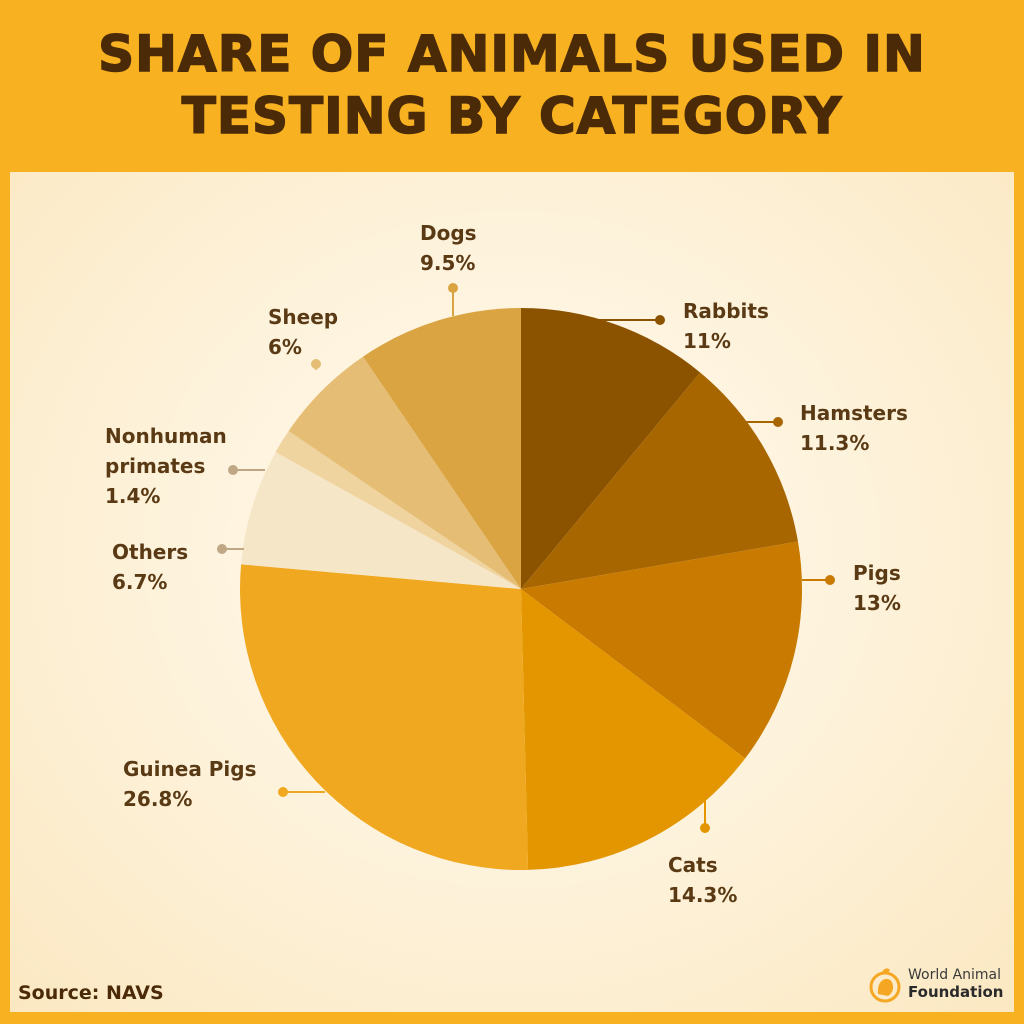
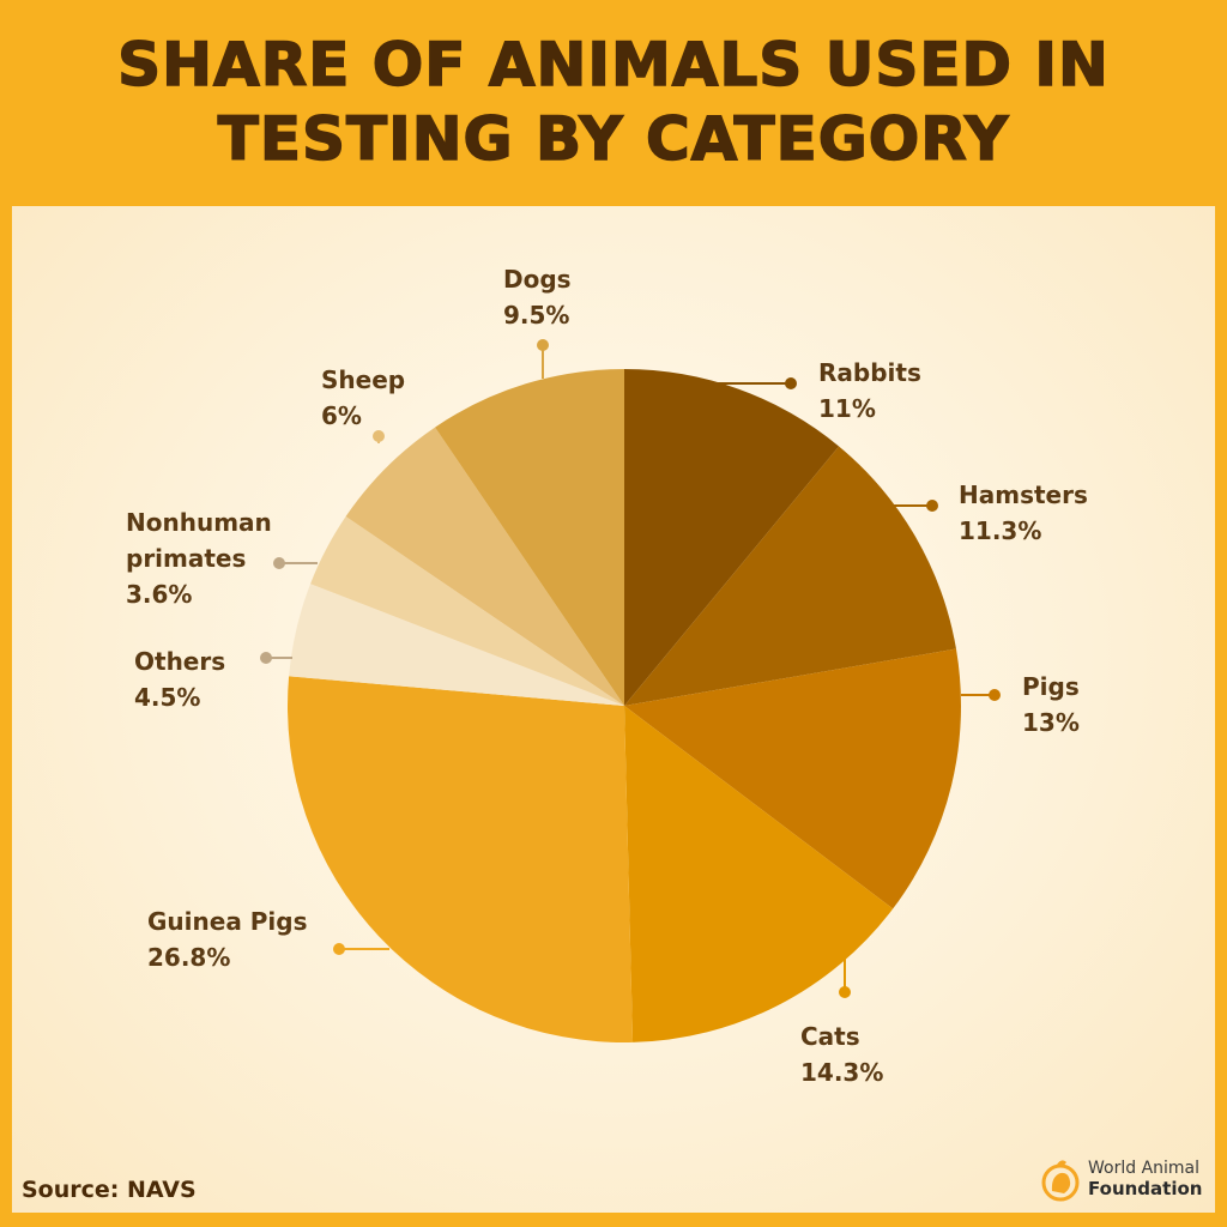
Others: 6.7% -> 4.5%
Nonhuman primates: 1.4% -> 3.6%
